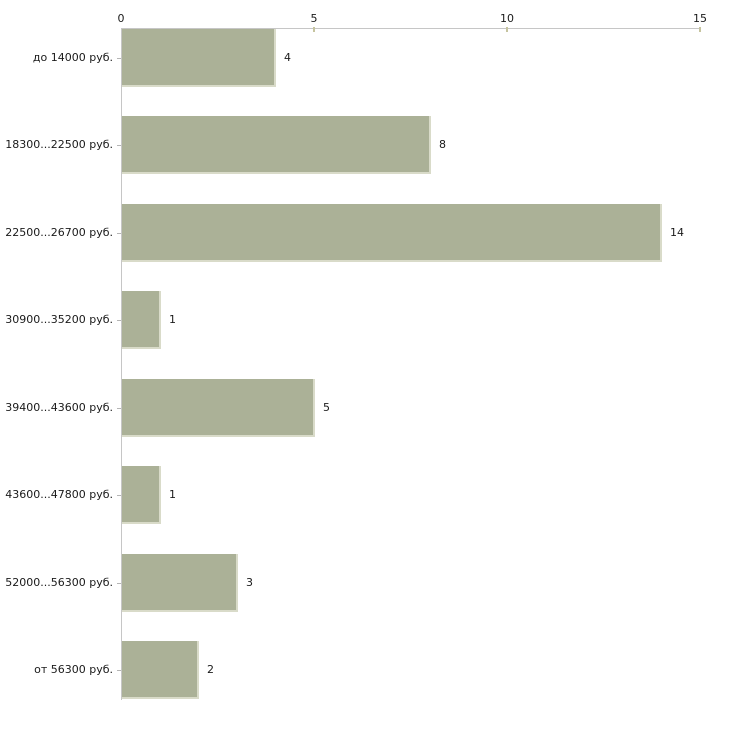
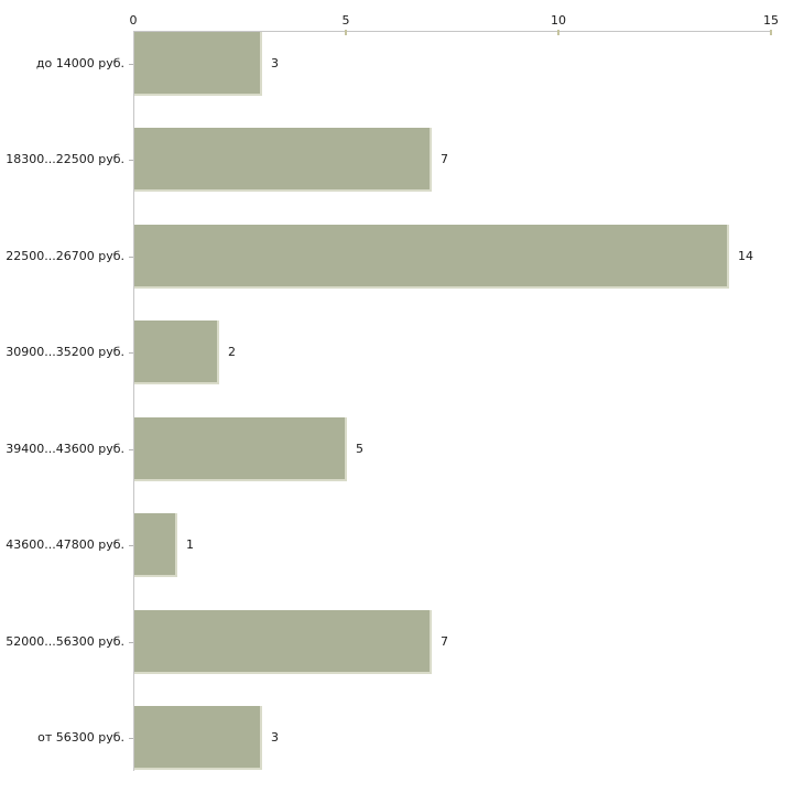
до 14000 руб.: 4 -> 3
18300...22500 руб.: 8 -> 7
30900...35200 руб.: 1 -> 2
52000...56300 руб.: 3 -> 7
от 56300 руб.: 2 -> 3
